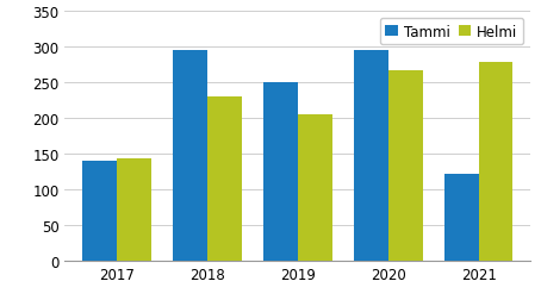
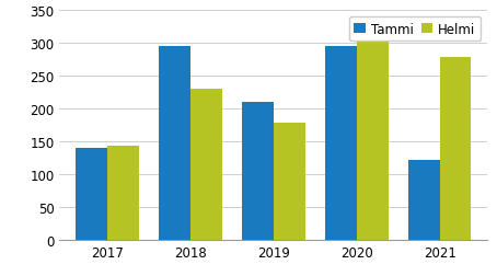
Tammi/2019: 250 -> 210
Helmi/2019: 206 -> 178
Helmi/2020: 267 -> 308
